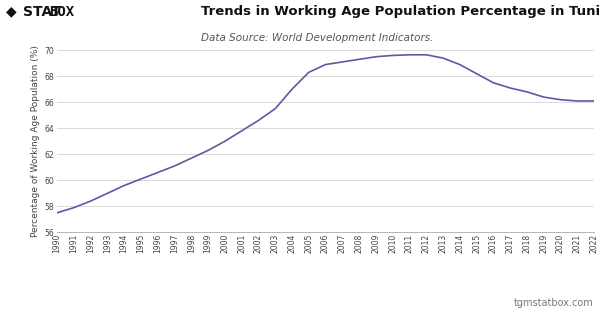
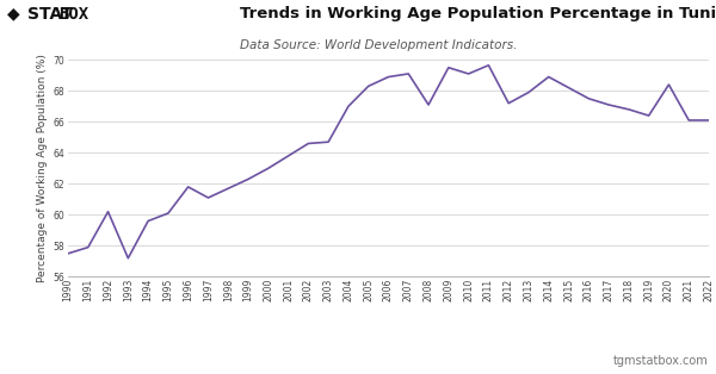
1992: 58.4 -> 60.2
1993: 59.0 -> 57.2
1996: 60.6 -> 61.8
2003: 65.5 -> 64.7
2008: 69.3 -> 67.1
2010: 69.6 -> 69.1
2012: 69.7 -> 67.2
2013: 69.4 -> 67.9
2020: 66.2 -> 68.4
